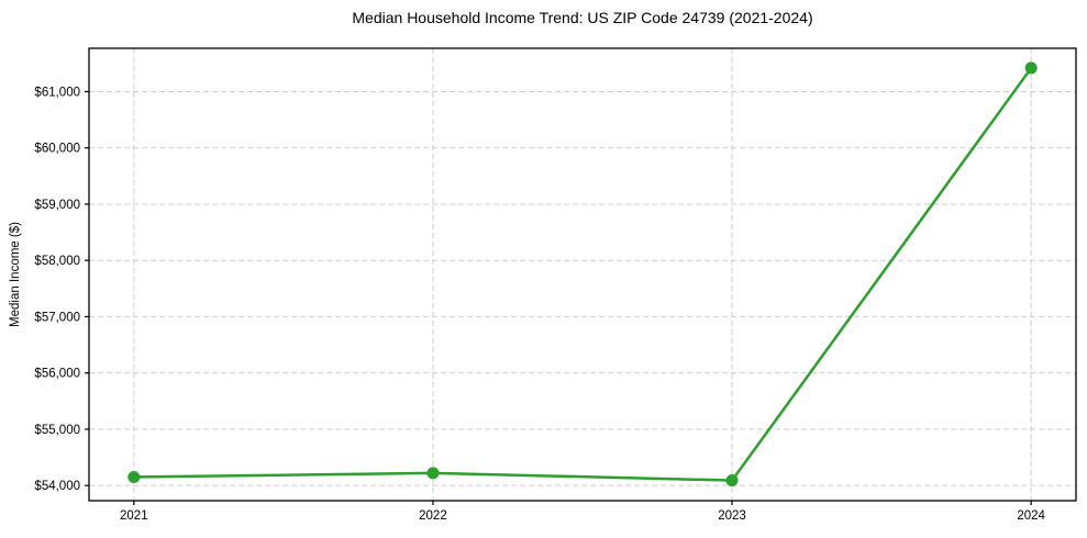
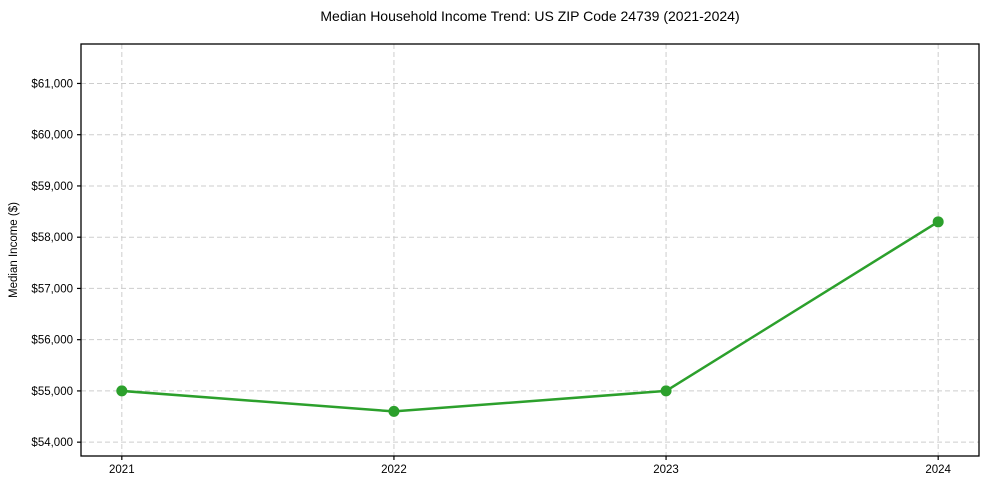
2021: $54200 -> $55000
2022: $54200 -> $54600
2023: $54100 -> $55000
2024: $61400 -> $58300
